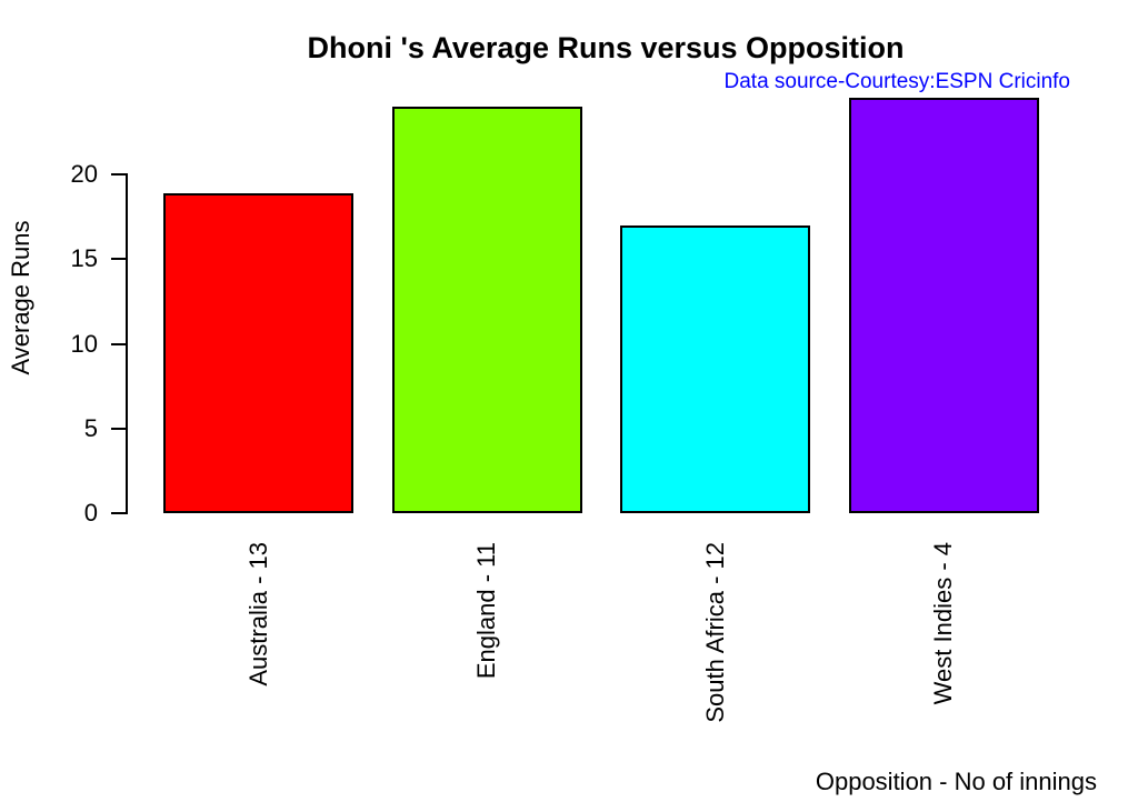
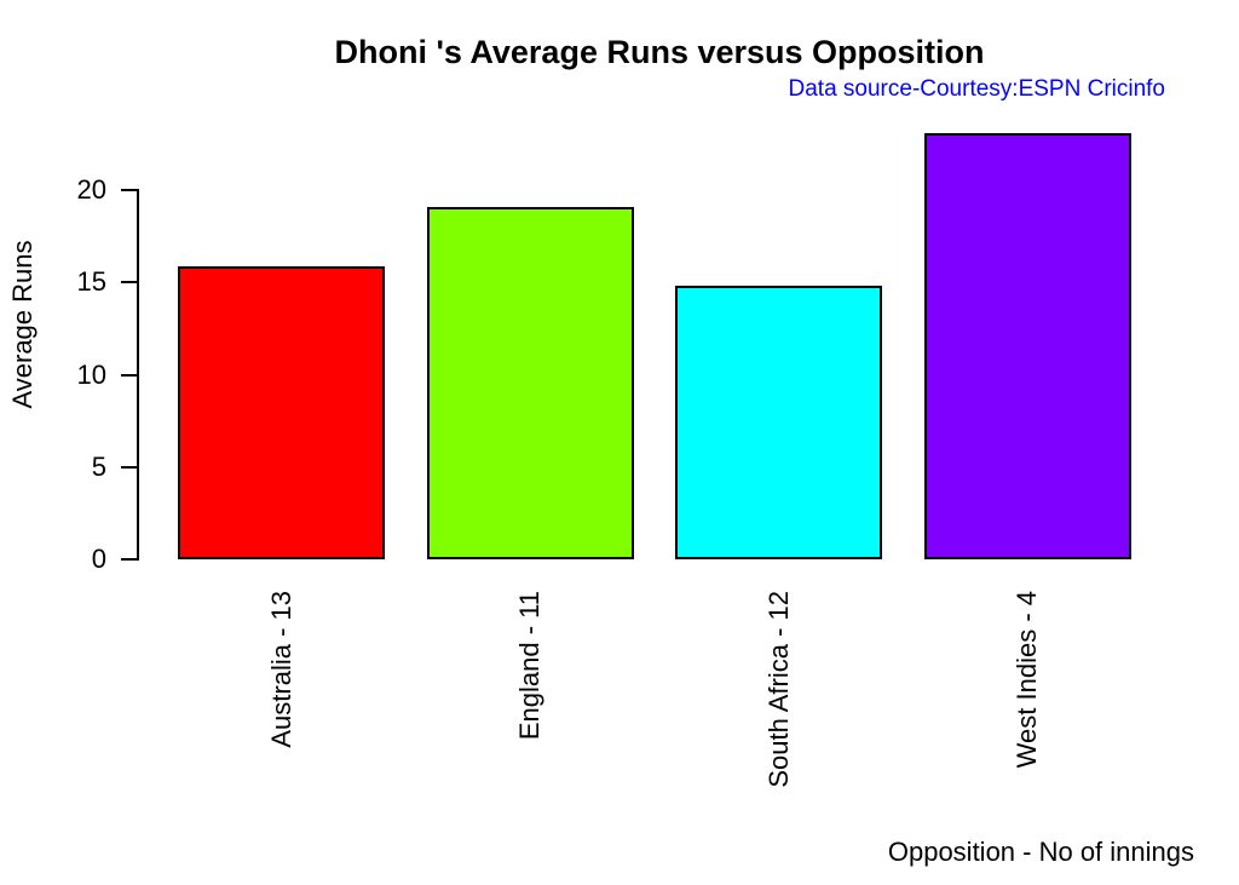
Australia - 13: 18.9 -> 15.9
England - 11: 24.0 -> 19.1
South Africa - 12: 17.0 -> 14.8
West Indies - 4: 24.5 -> 23.1
